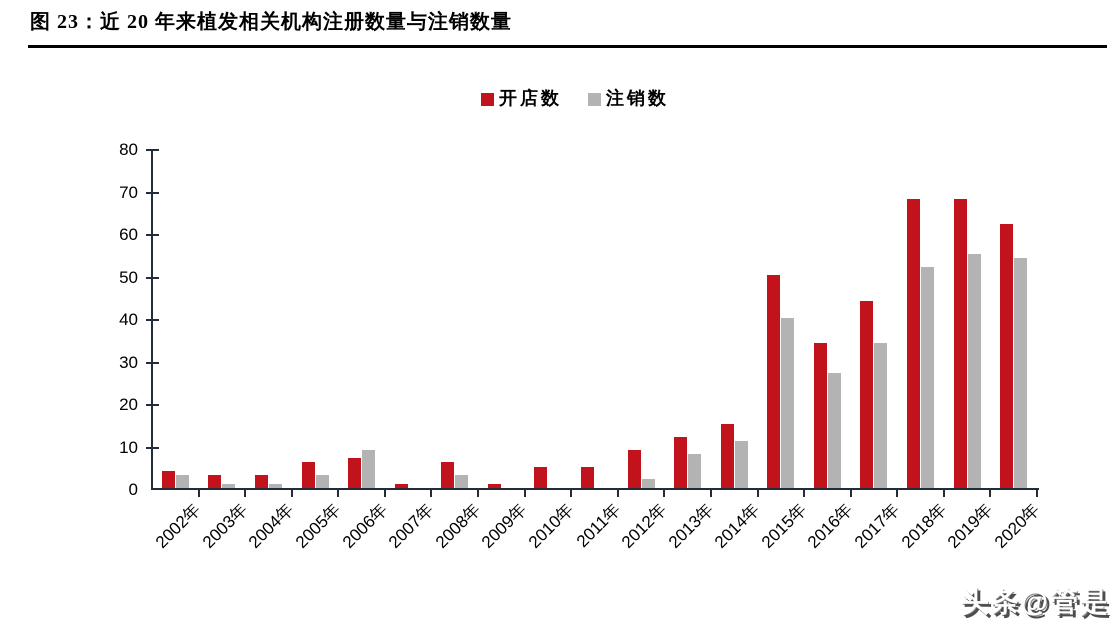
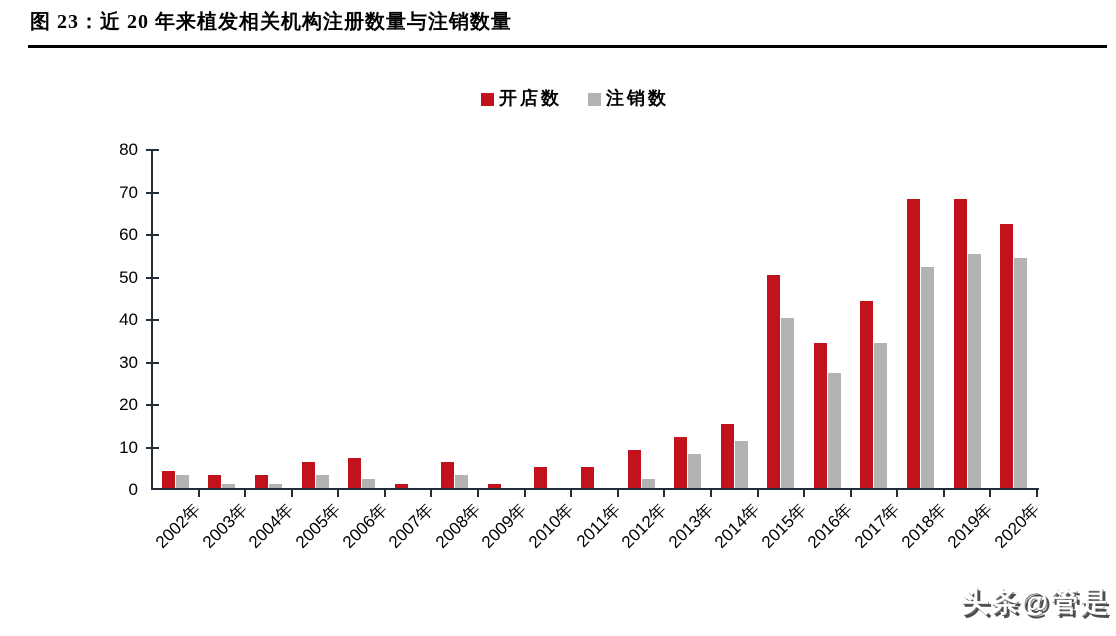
注销数/2006年: 9 -> 2
